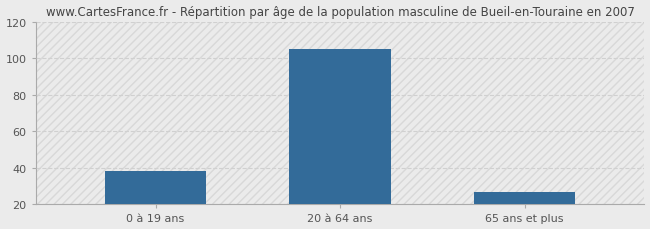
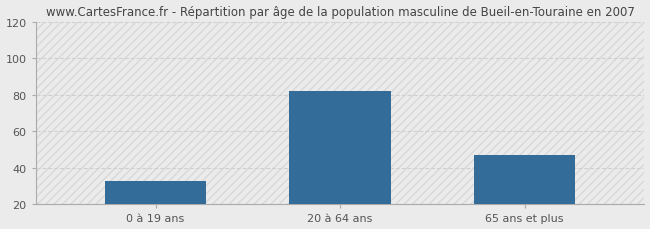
0 à 19 ans: 38 -> 33
20 à 64 ans: 105 -> 82
65 ans et plus: 27 -> 47
